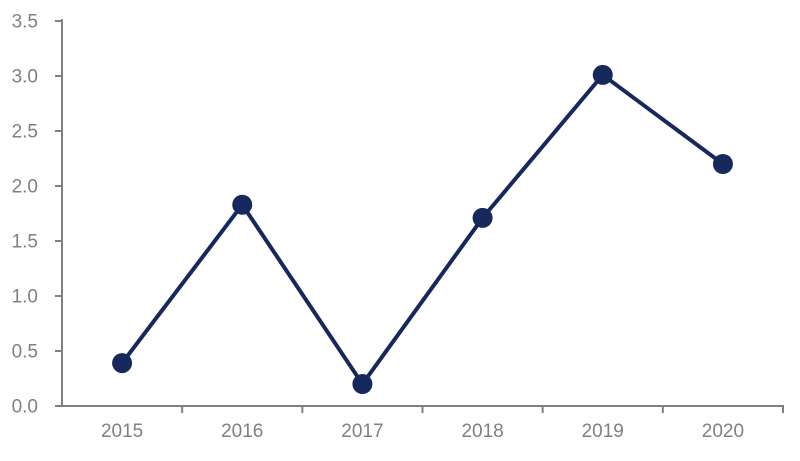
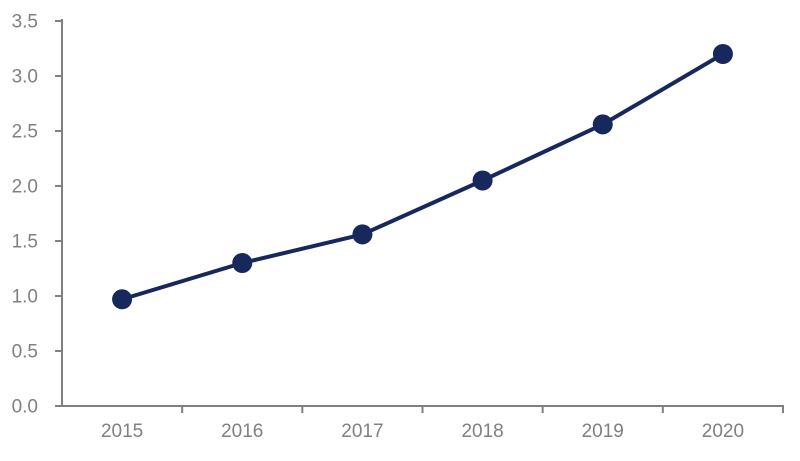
2015: 0.39 -> 0.97
2016: 1.83 -> 1.30
2017: 0.20 -> 1.56
2018: 1.71 -> 2.05
2019: 3.01 -> 2.56
2020: 2.20 -> 3.20
